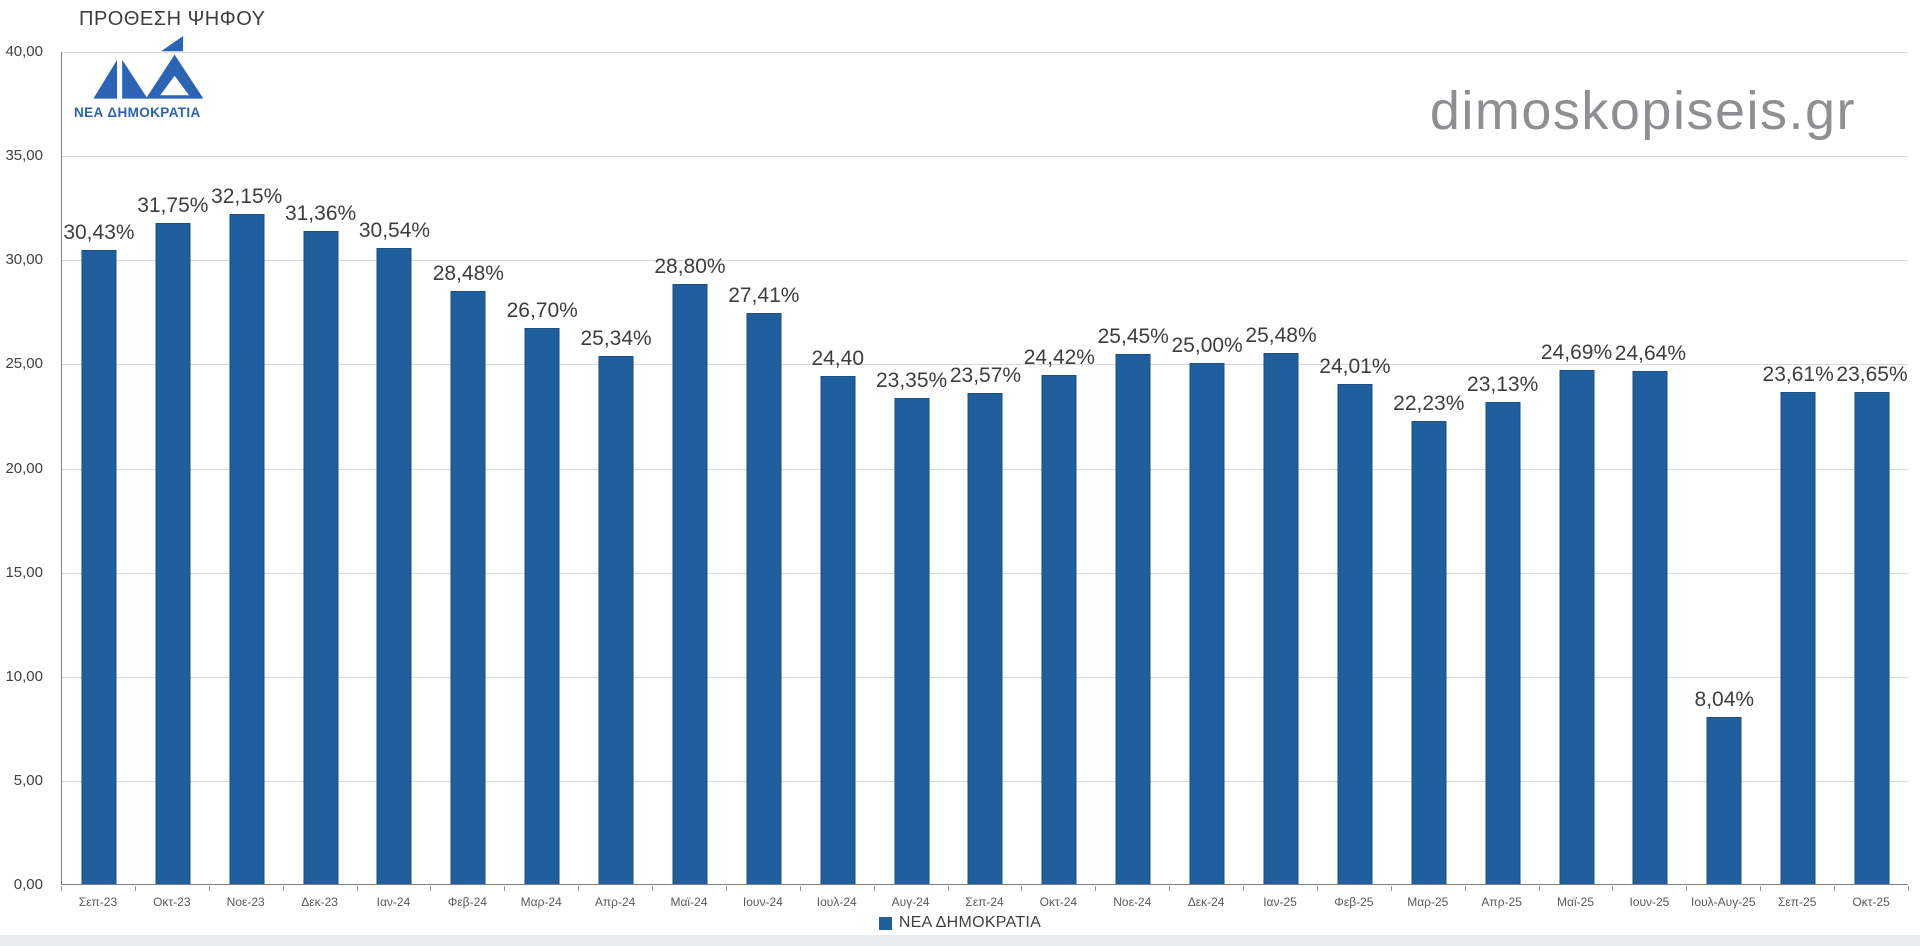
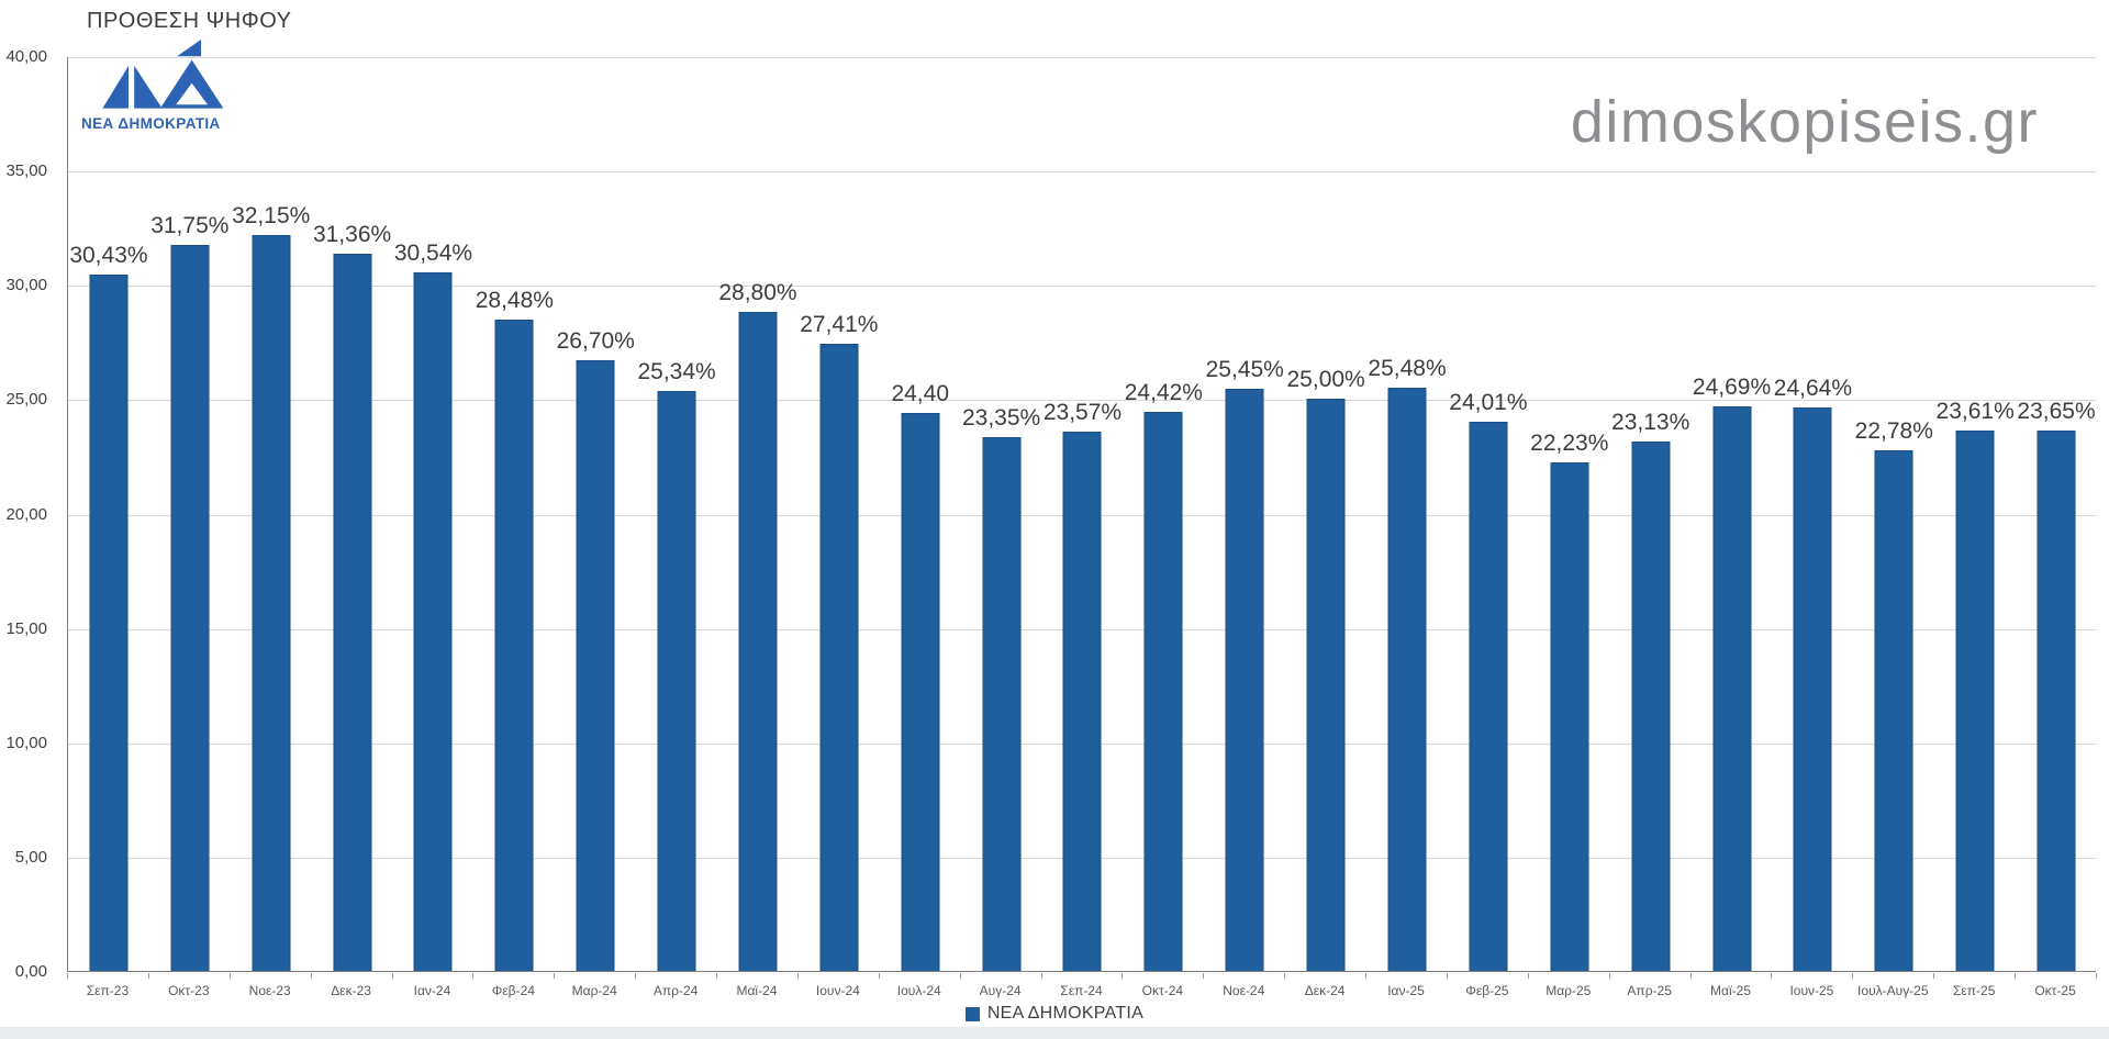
Ιουλ-Αυγ-25: 8,04% -> 22,78%
